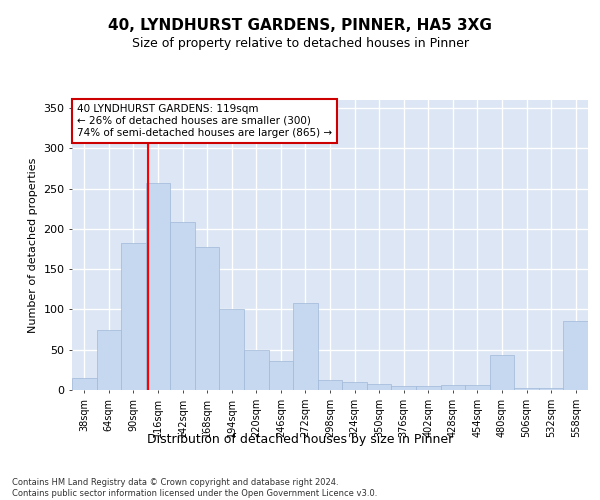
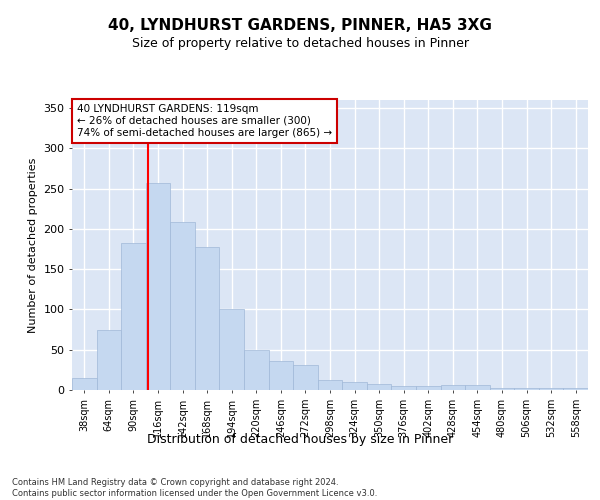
272sqm: 108 -> 31
480sqm: 44 -> 3
558sqm: 86 -> 2
